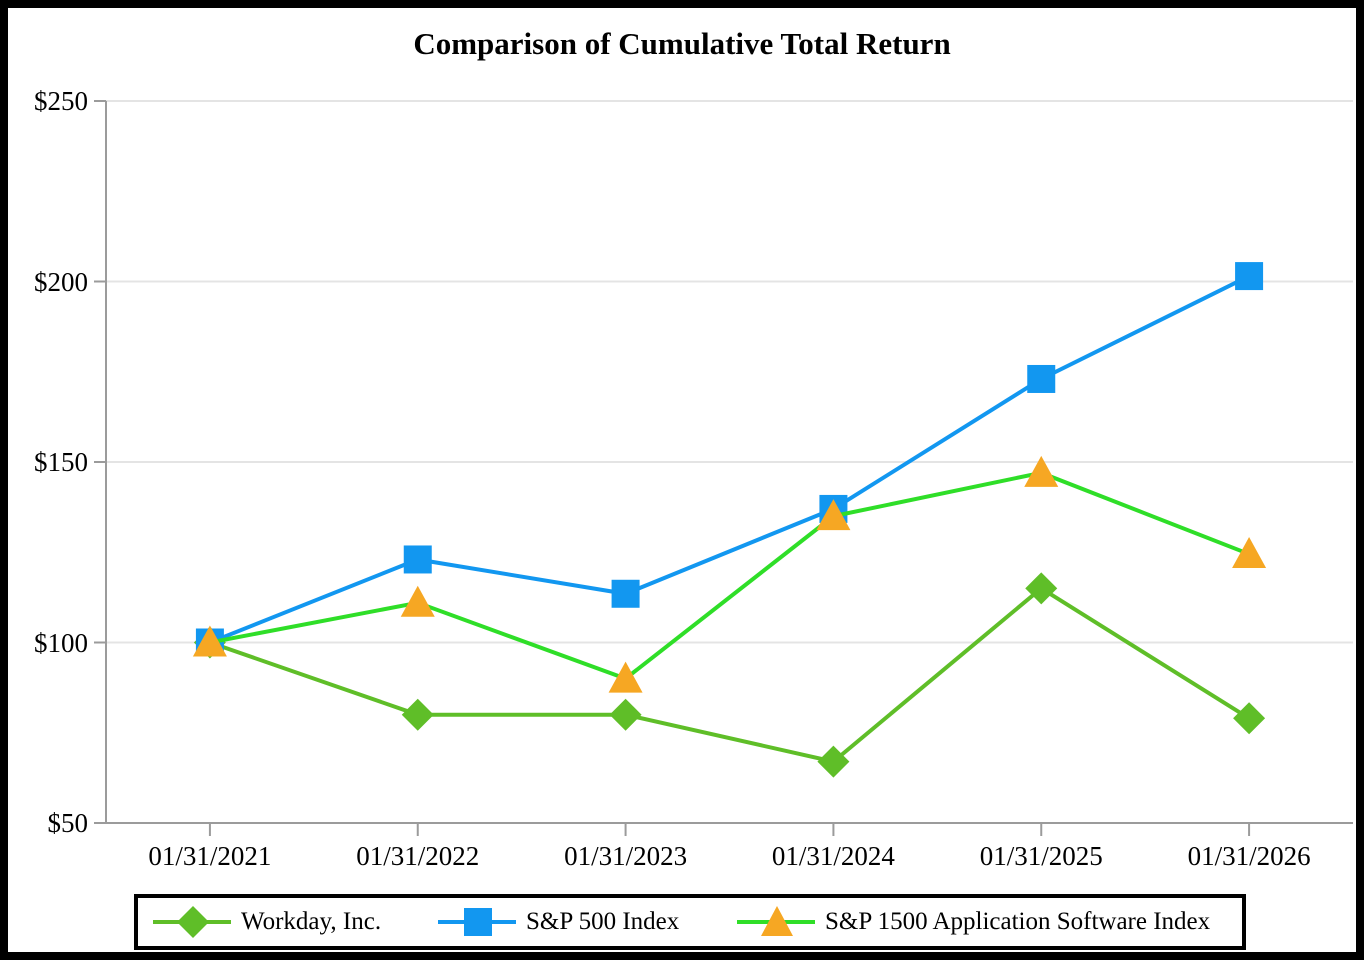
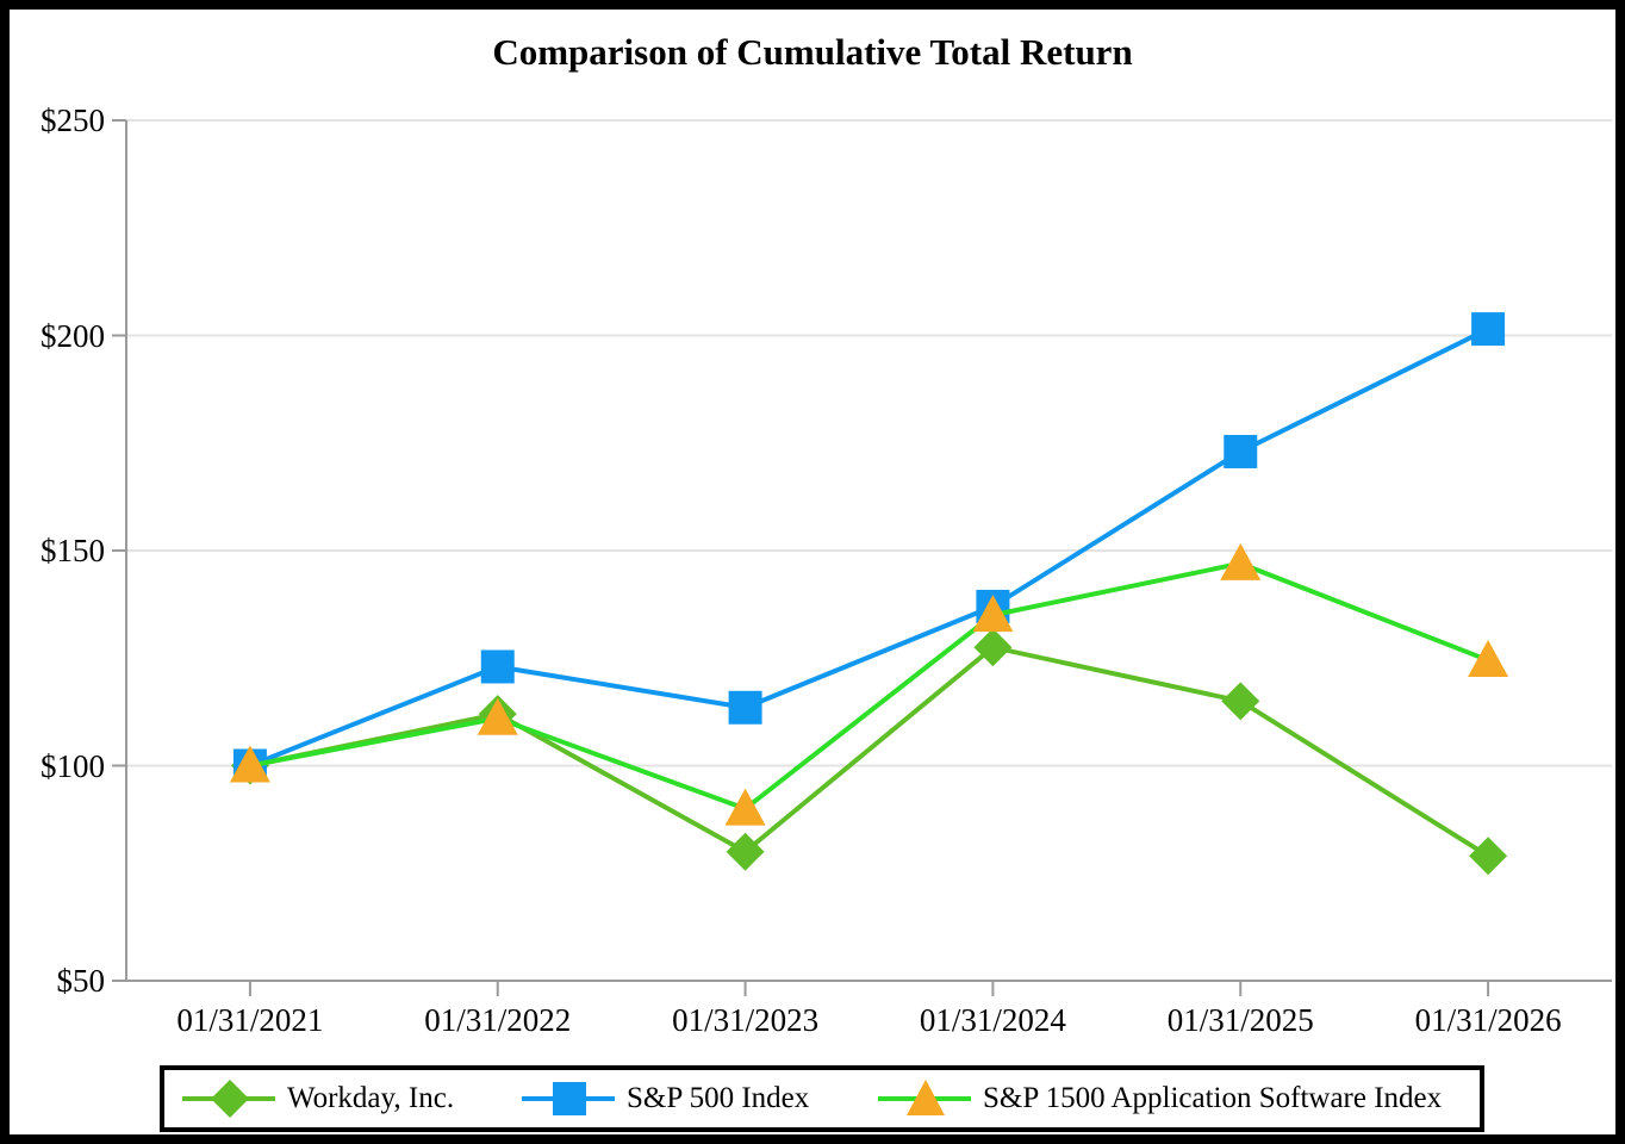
Workday, Inc./01/31/2022: $80 -> $112
Workday, Inc./01/31/2024: $67 -> $128
